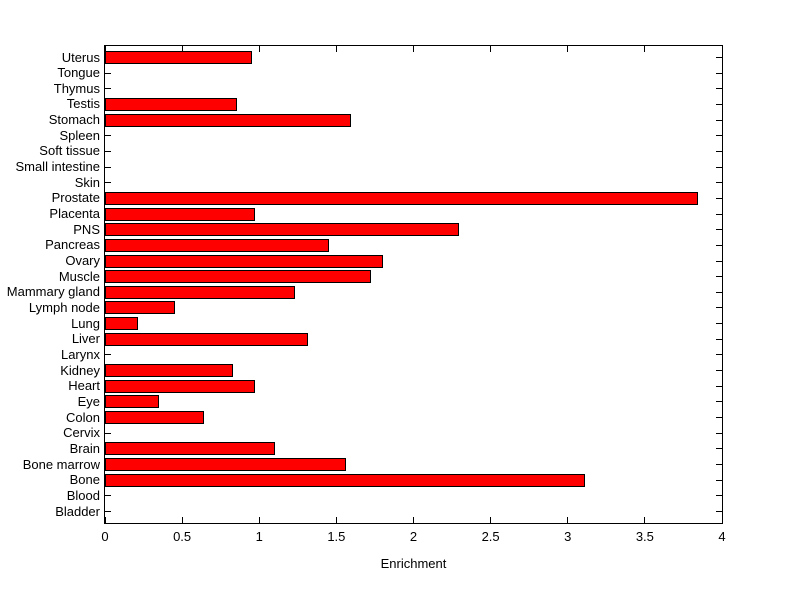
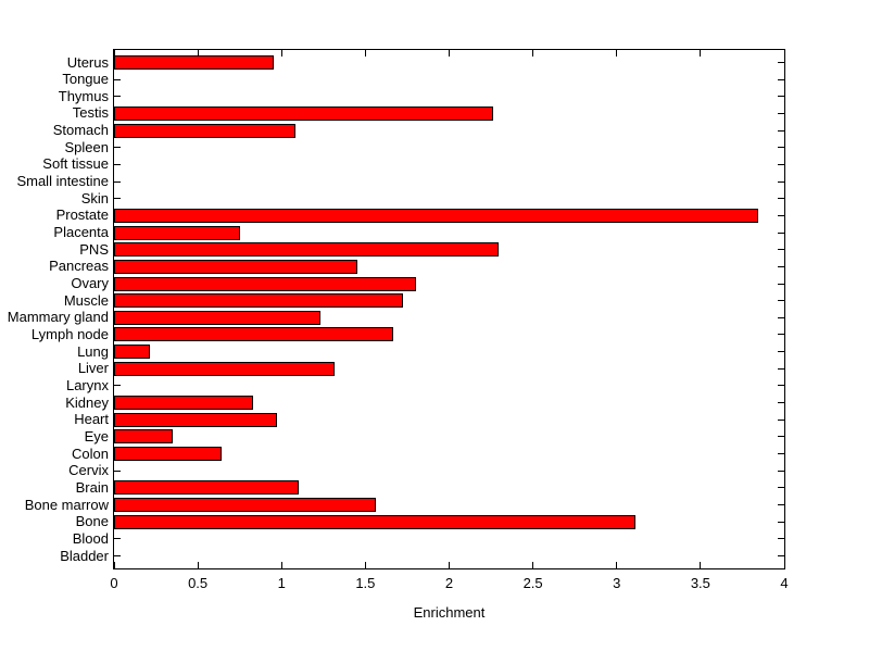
Testis: 0.84 -> 2.25
Stomach: 1.58 -> 1.07
Placenta: 0.96 -> 0.74
Lymph node: 0.44 -> 1.65
